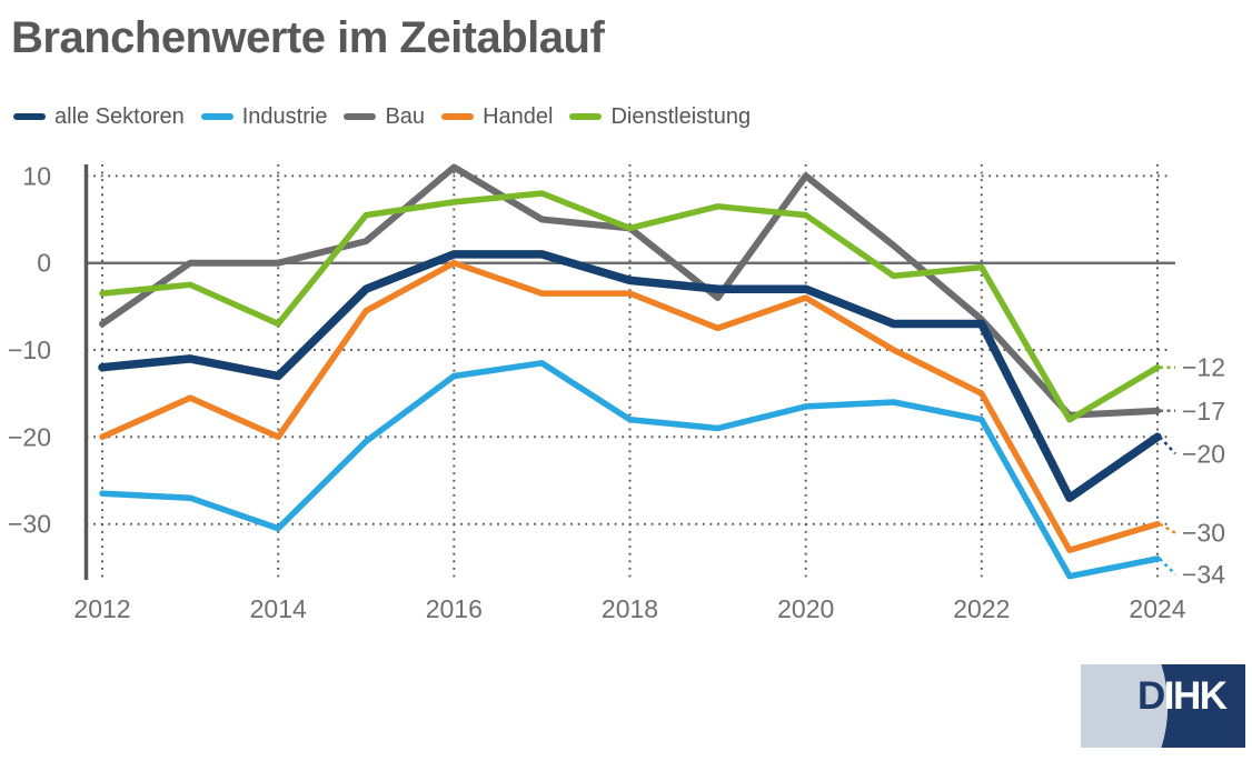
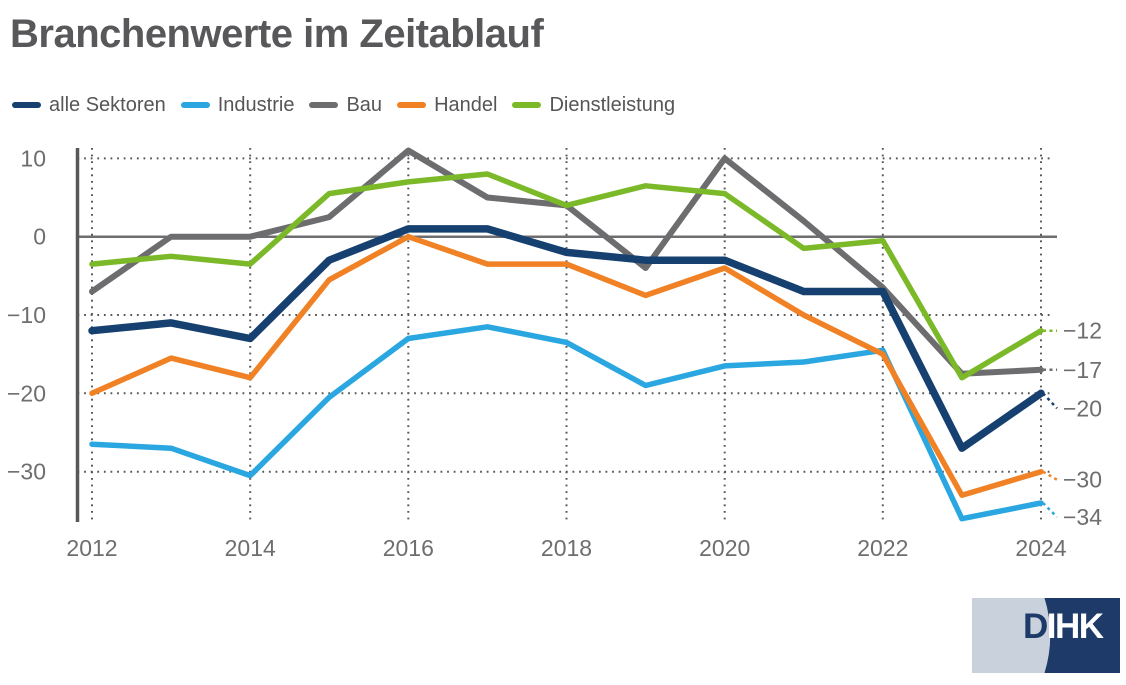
Handel/2014: -20 -> -18
Dienstleistung/2014: -7 -> -4
Industrie/2018: -18 -> -14
Industrie/2022: -18 -> -14
